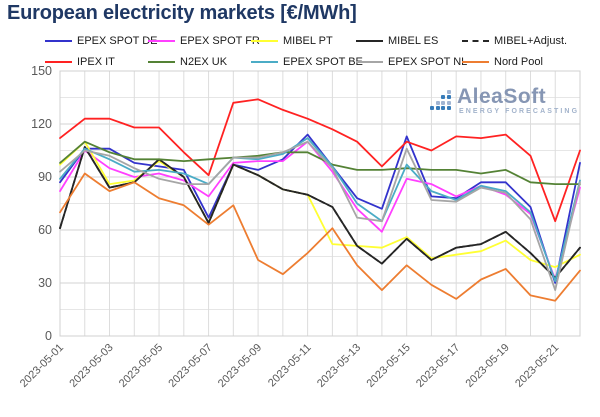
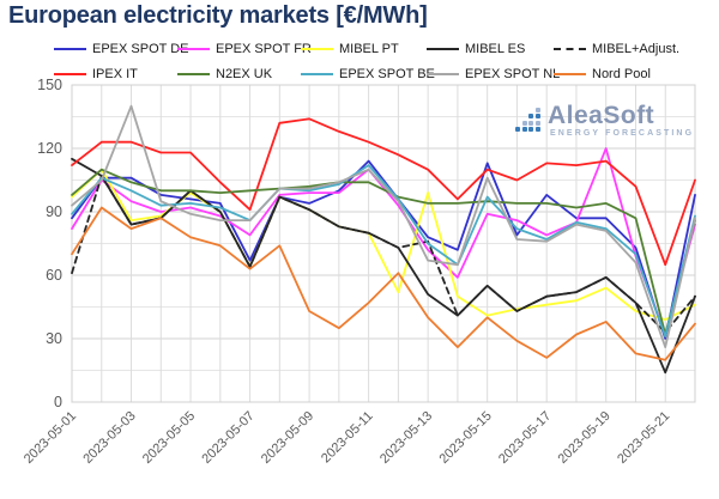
MIBEL ES/2023-05-01: 61 -> 115
EPEX SPOT NL/2023-05-03: 102 -> 140
MIBEL PT/2023-05-13: 51 -> 99
MIBEL+Adjust./2023-05-13: 51 -> 76
MIBEL PT/2023-05-15: 56 -> 41
EPEX SPOT DE/2023-05-17: 78 -> 98
EPEX SPOT FR/2023-05-19: 80 -> 120
MIBEL ES/2023-05-21: 33 -> 14
N2EX UK/2023-05-21: 86 -> 32
